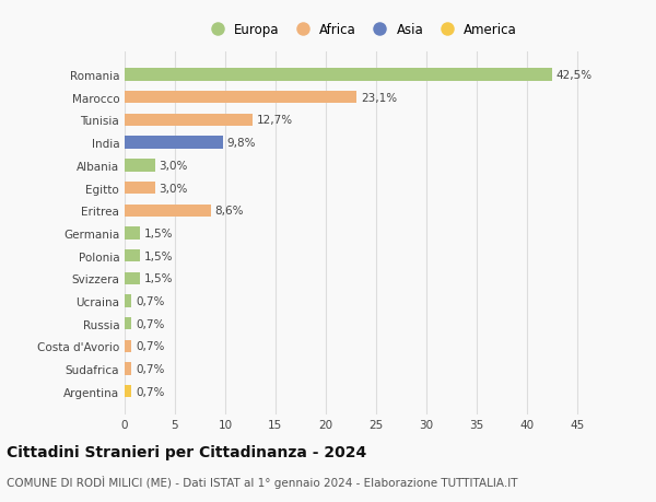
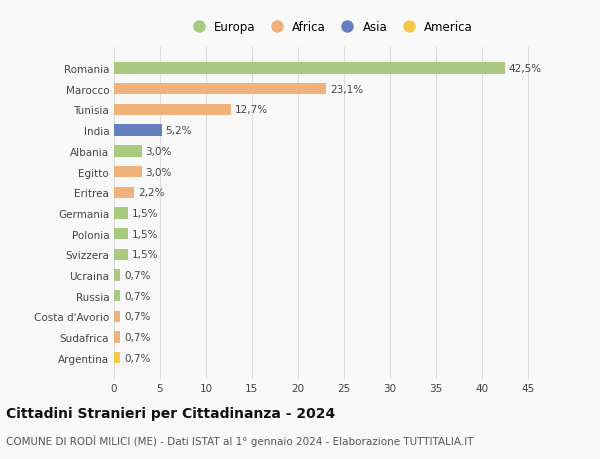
India: 9,8% -> 5,2%
Eritrea: 8,6% -> 2,2%
